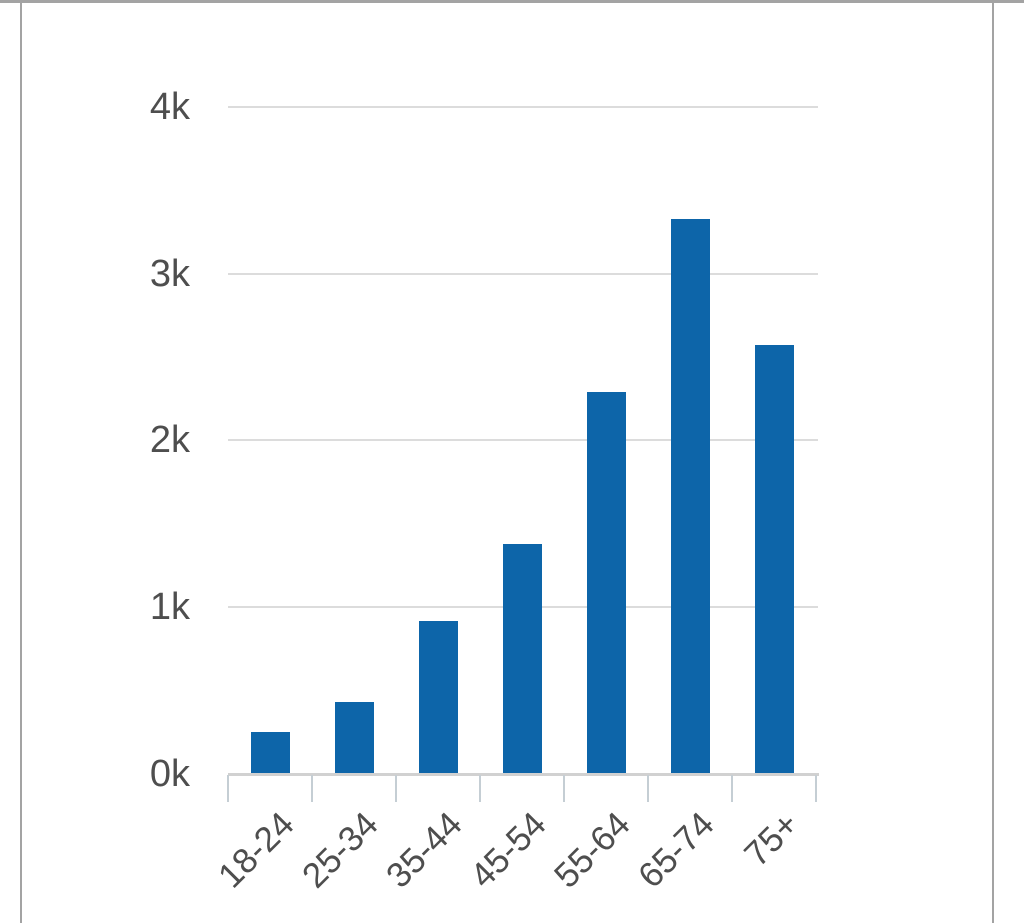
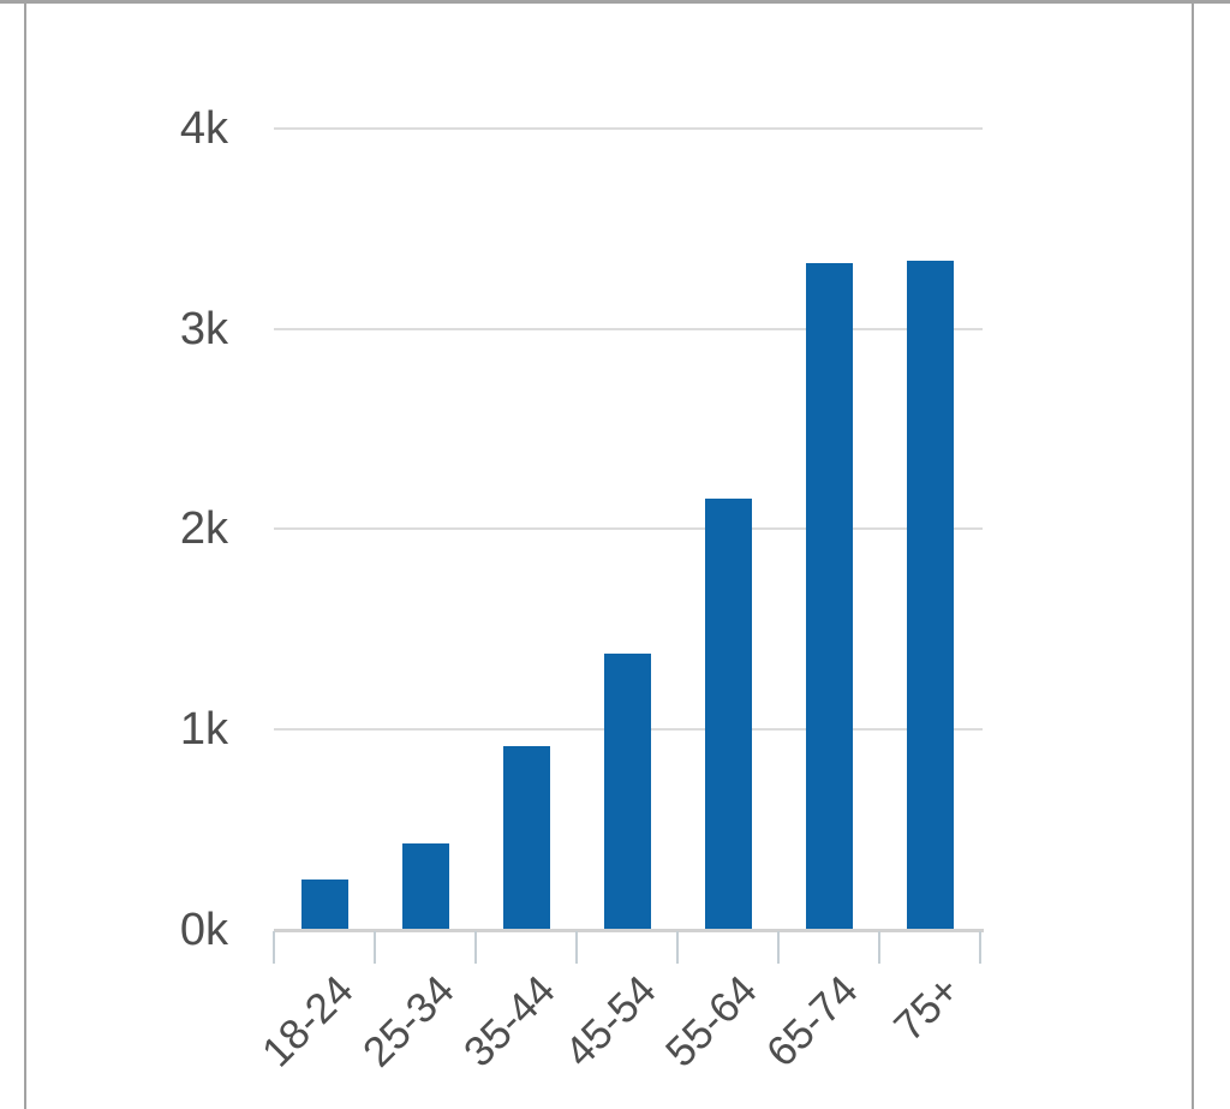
55-64: 2.29k -> 2.15k
75+: 2.57k -> 3.34k
